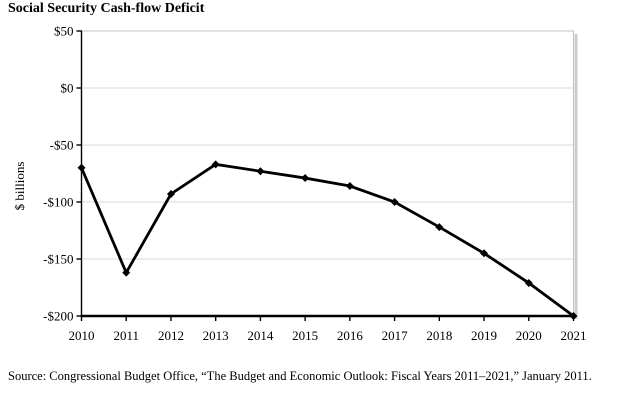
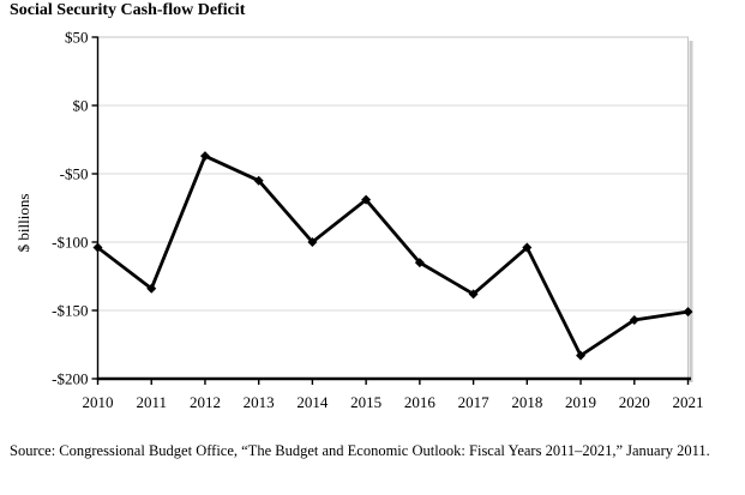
2010: -$70 -> -$104
2011: -$162 -> -$134
2012: -$93 -> -$37
2013: -$67 -> -$55
2014: -$73 -> -$100
2015: -$79 -> -$69
2016: -$86 -> -$115
2017: -$100 -> -$138
2018: -$122 -> -$104
2019: -$145 -> -$183
2020: -$171 -> -$157
2021: -$200 -> -$151
